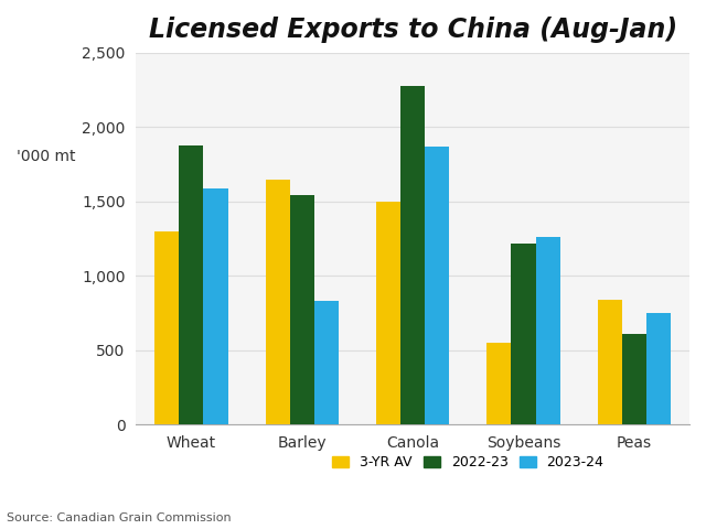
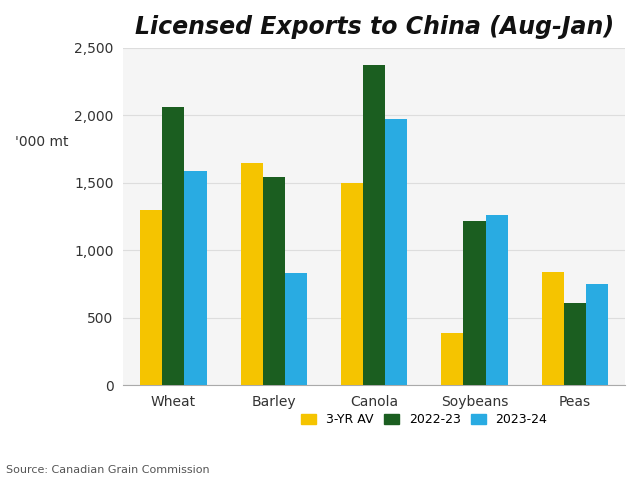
2022-23/Wheat: 1,880 -> 2,060
2022-23/Canola: 2,280 -> 2,370
2023-24/Canola: 1,870 -> 1,970
3-YR AV/Soybeans: 550 -> 390
